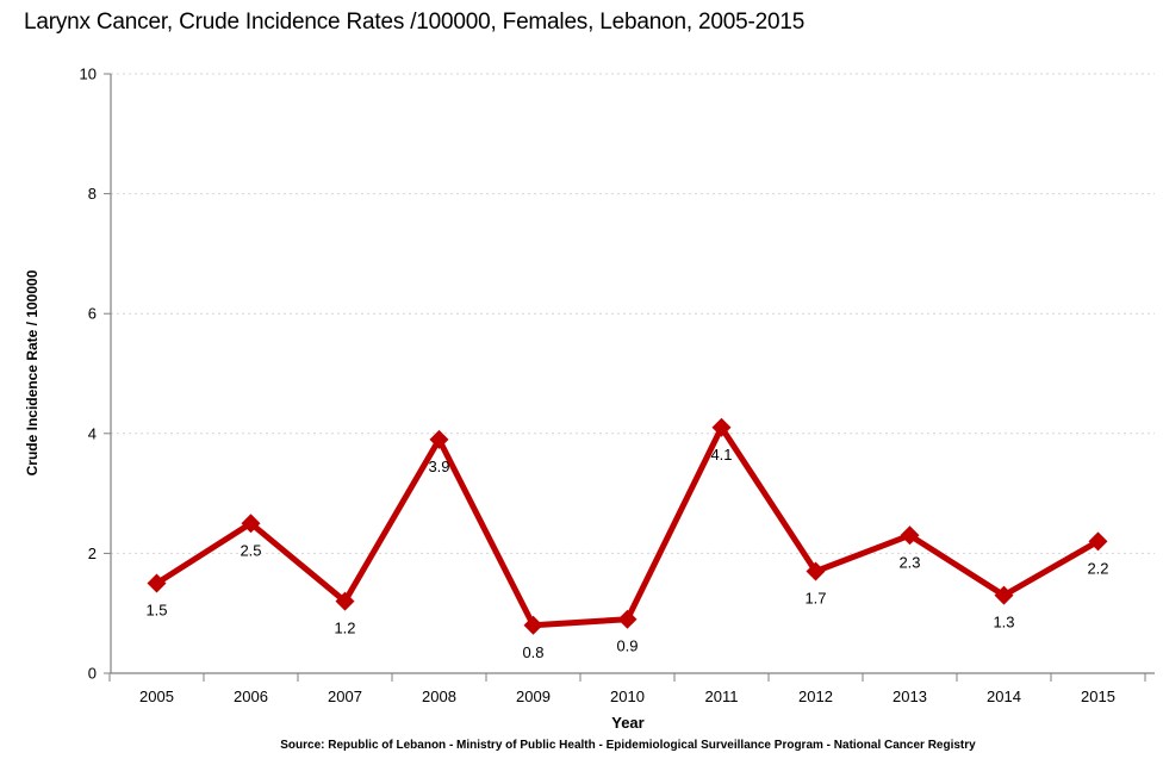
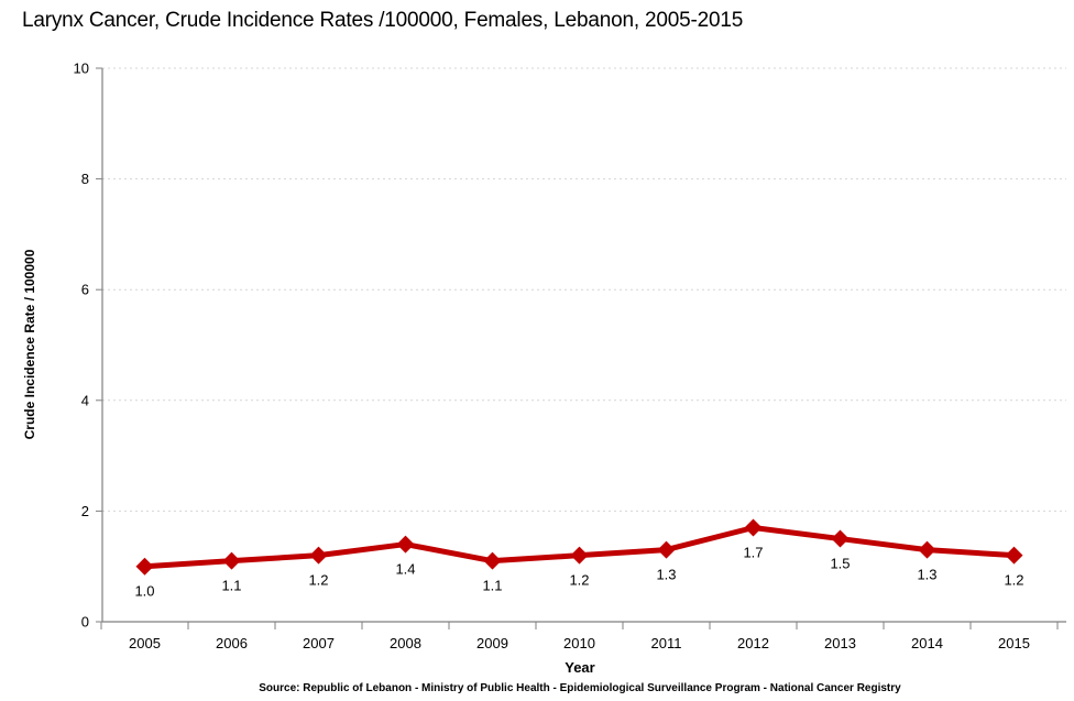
2005: 1.5 -> 1.0
2006: 2.5 -> 1.1
2008: 3.9 -> 1.4
2009: 0.8 -> 1.1
2010: 0.9 -> 1.2
2011: 4.1 -> 1.3
2013: 2.3 -> 1.5
2015: 2.2 -> 1.2
